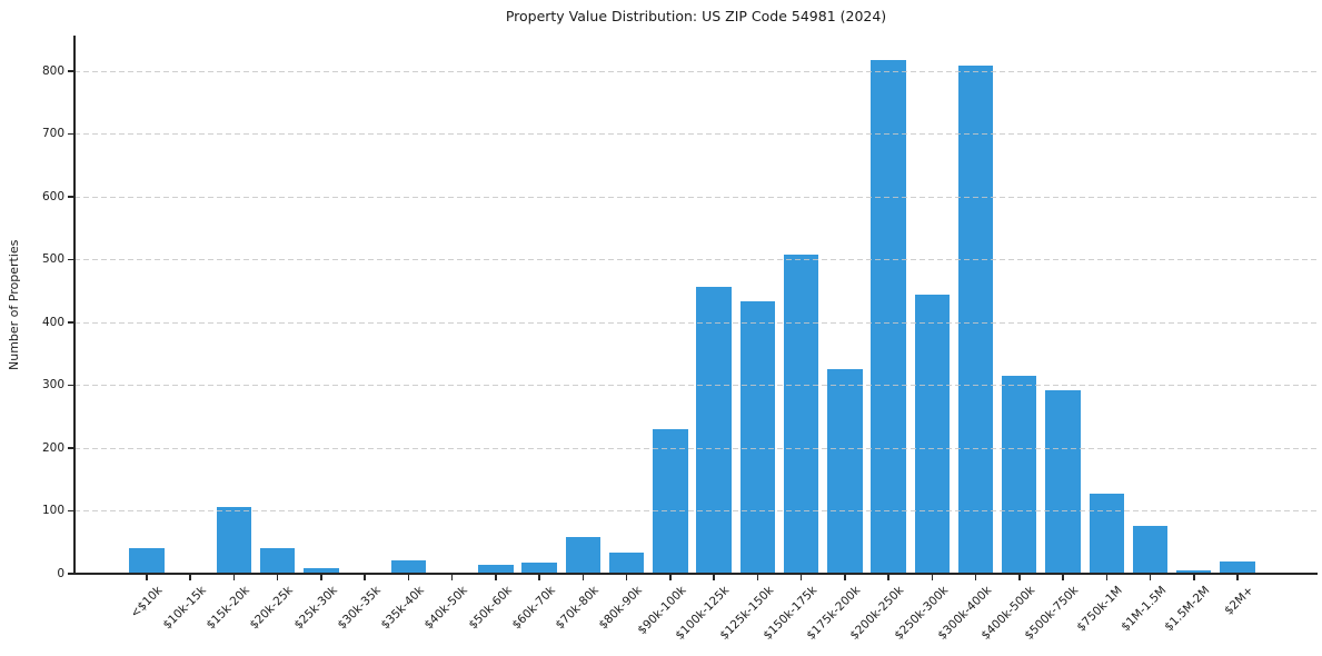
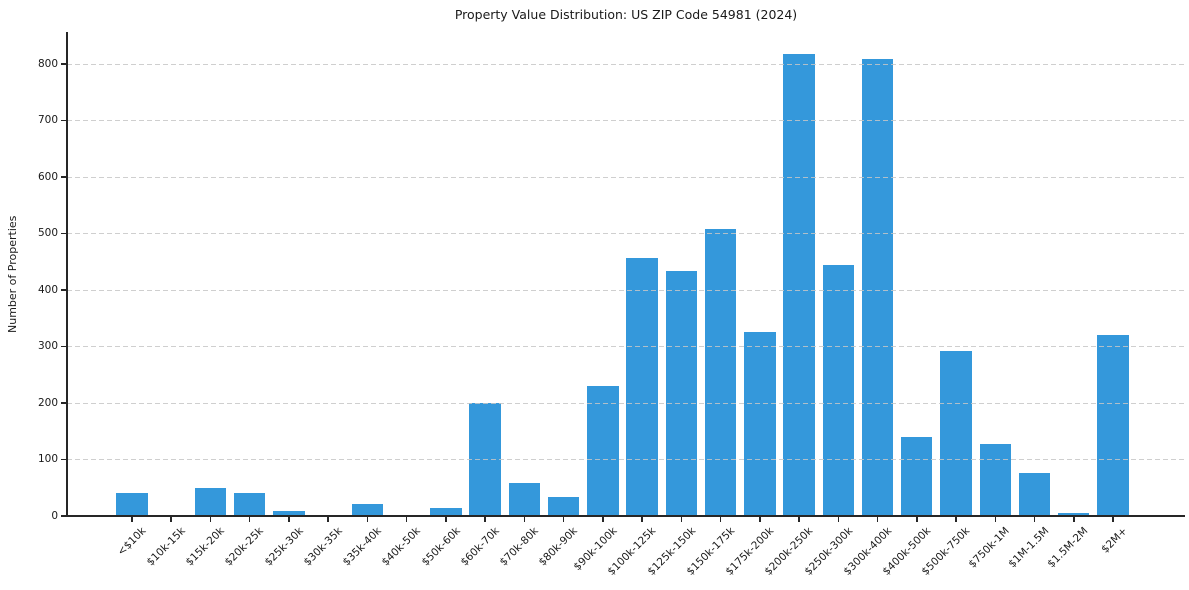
$15k-20k: 110 -> 50
$60k-70k: 20 -> 200
$400k-500k: 320 -> 140
$2M+: 20 -> 320
